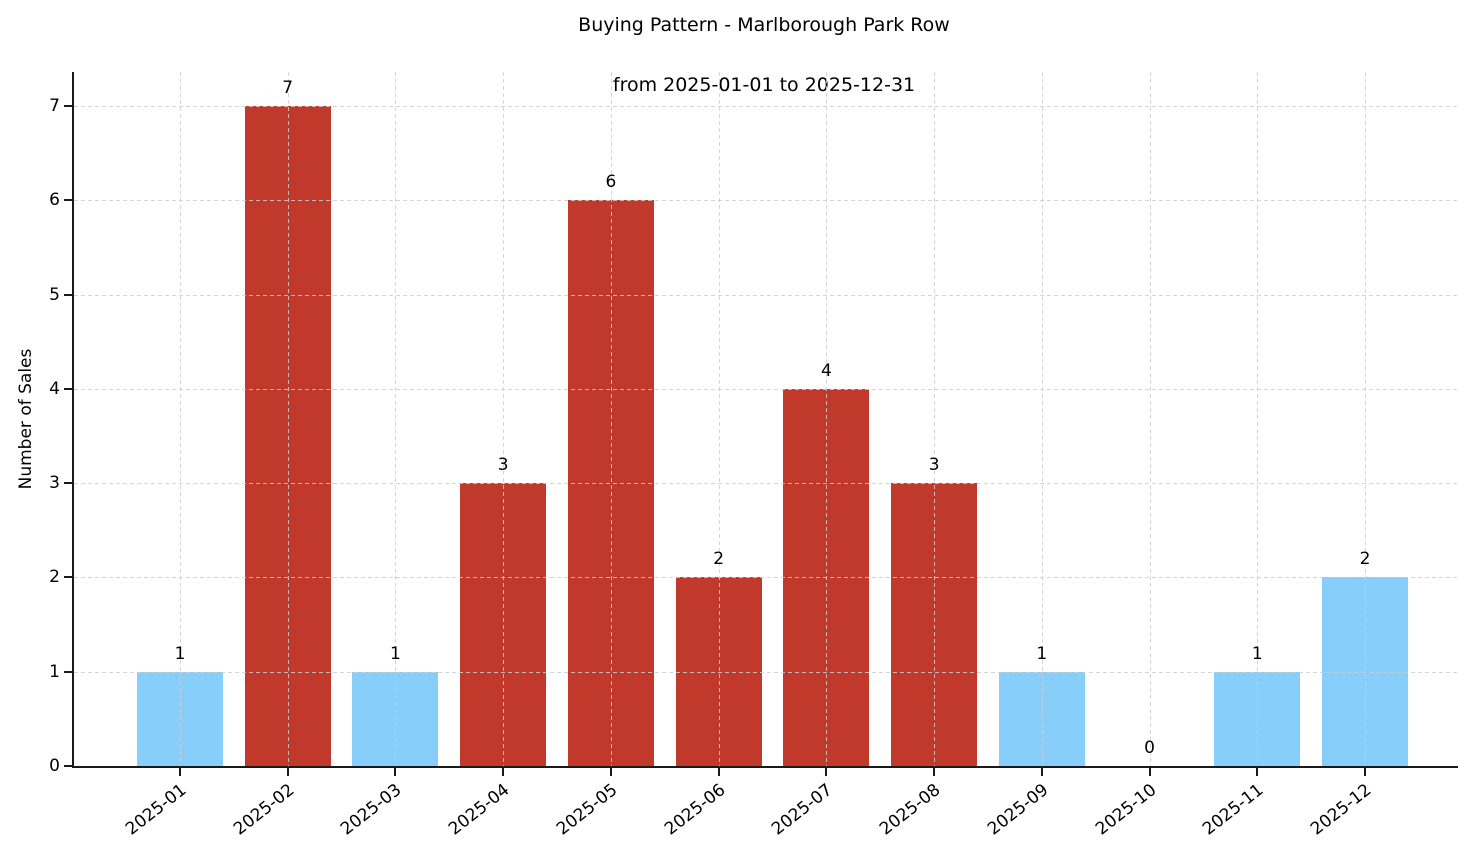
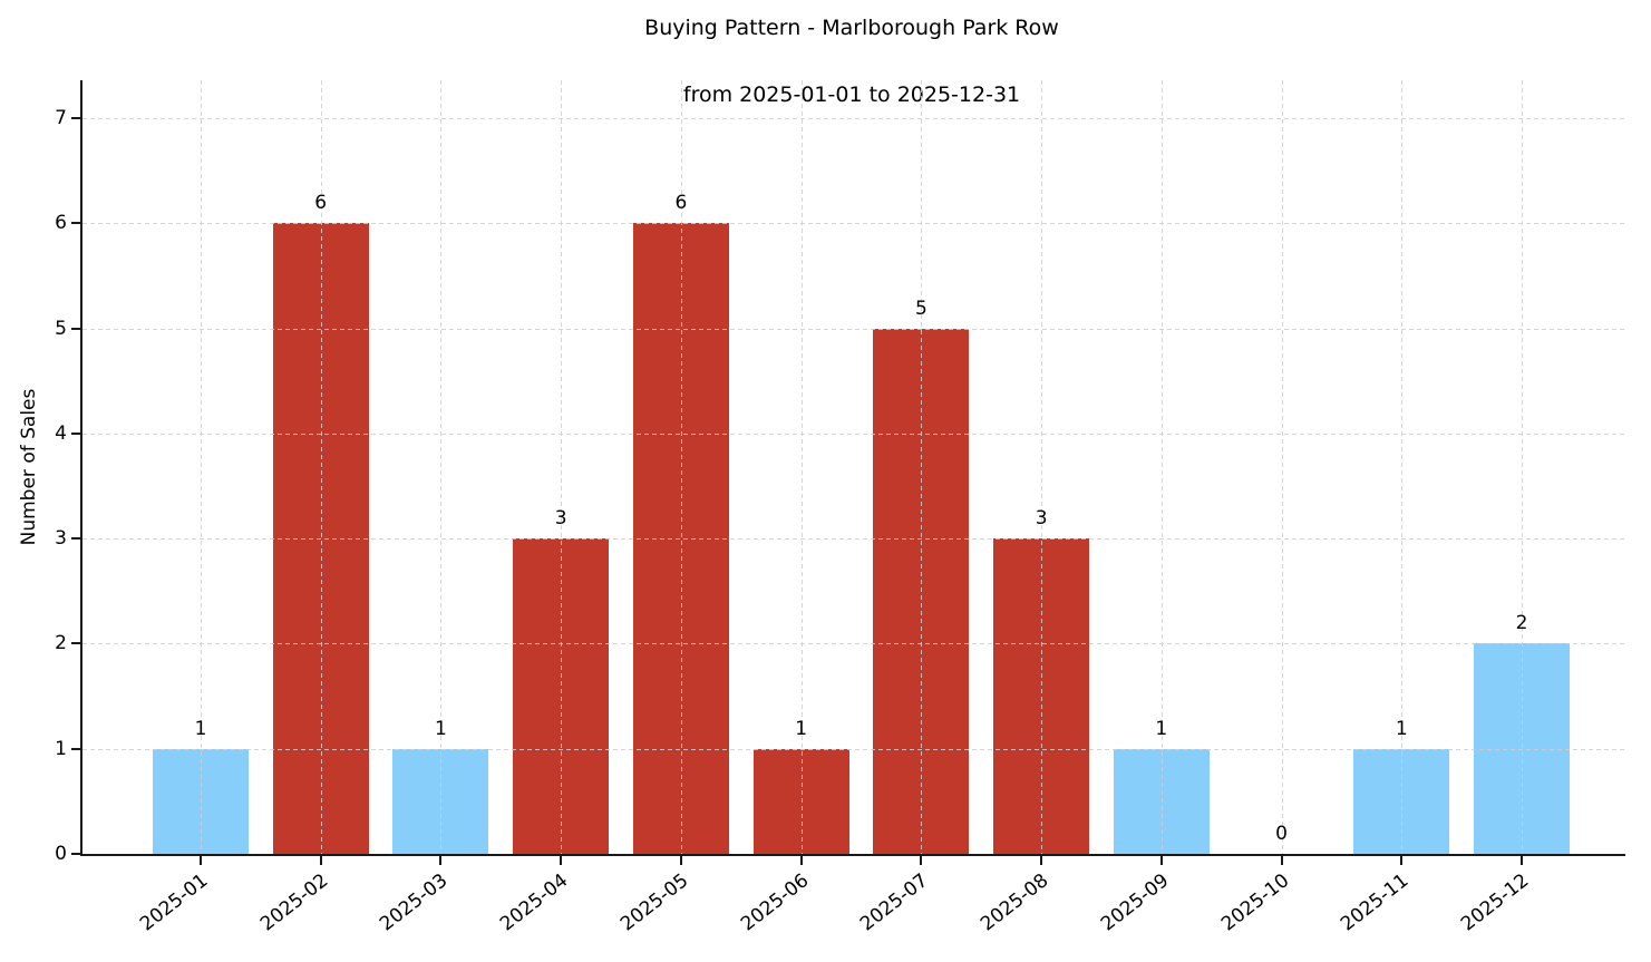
2025-02: 7 -> 6
2025-06: 2 -> 1
2025-07: 4 -> 5
